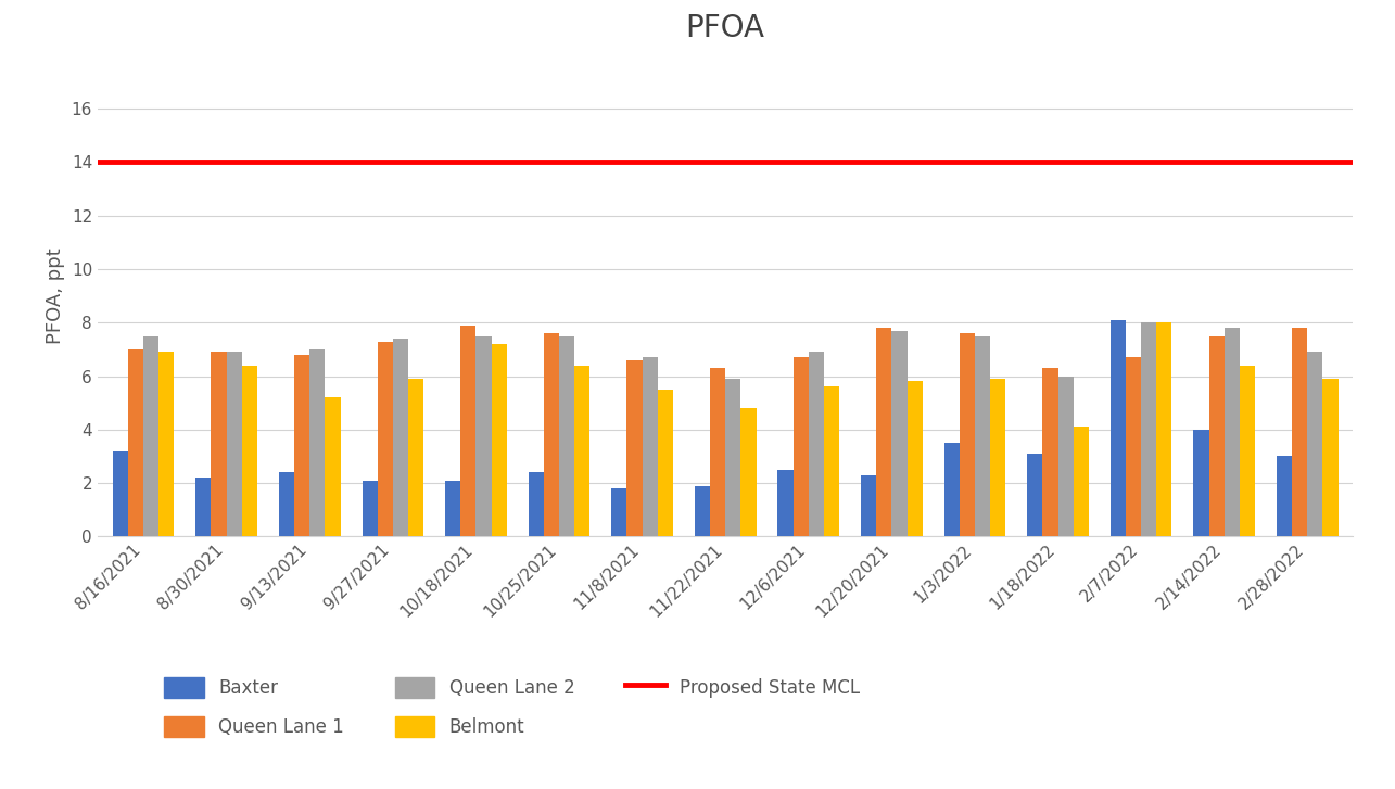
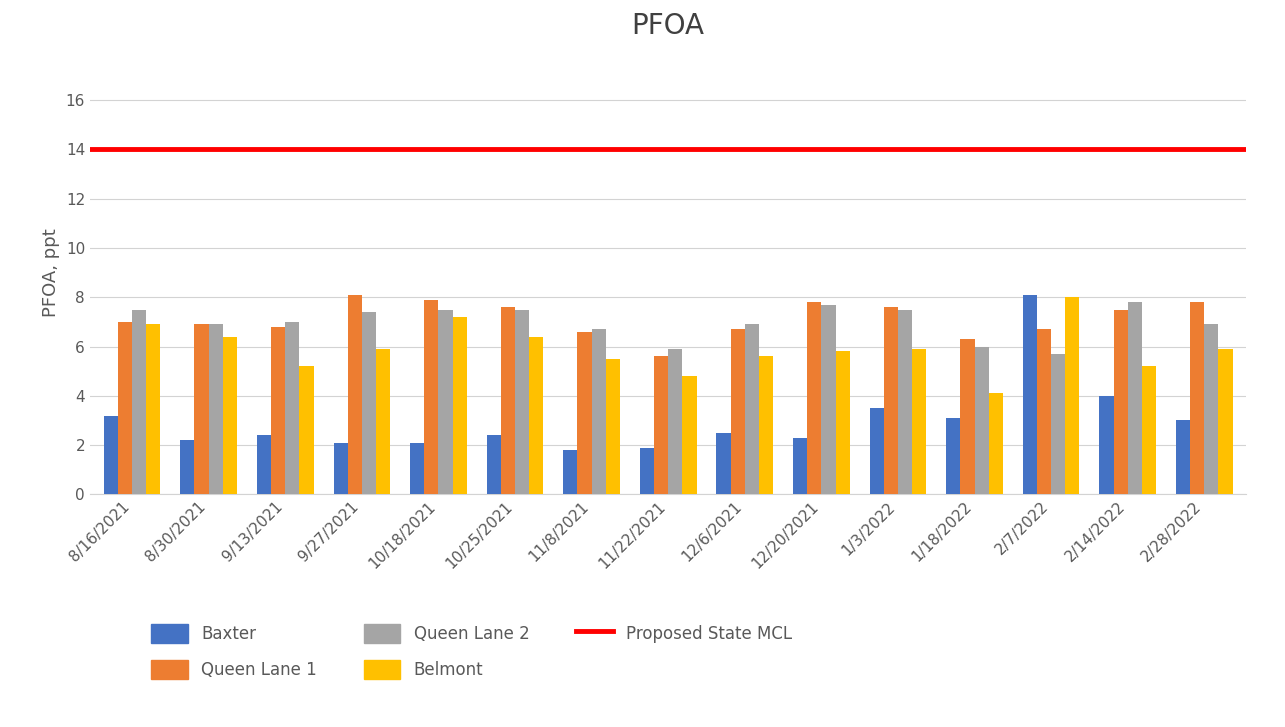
Queen Lane 1/9/27/2021: 7.3 -> 8.1
Queen Lane 1/11/22/2021: 6.3 -> 5.6
Queen Lane 2/2/7/2022: 8.0 -> 5.7
Belmont/2/14/2022: 6.4 -> 5.2
